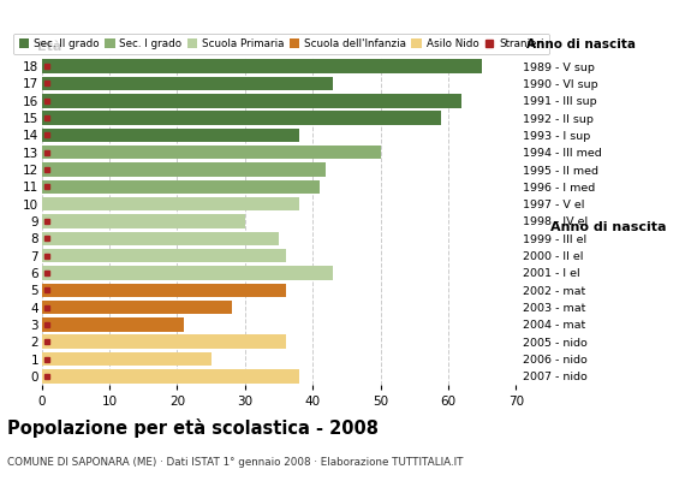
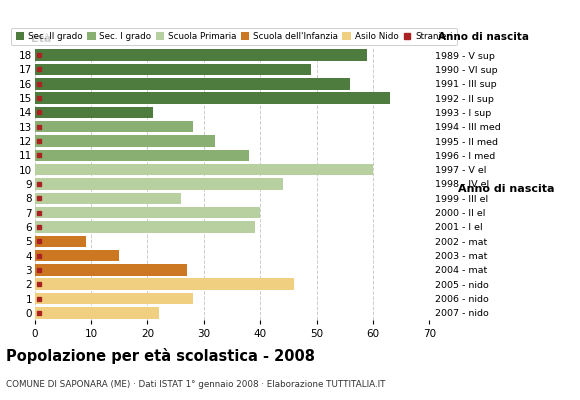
18: 65 -> 59
17: 43 -> 49
16: 62 -> 56
15: 59 -> 63
14: 38 -> 21
13: 50 -> 28
12: 42 -> 32
11: 41 -> 38
10: 38 -> 60
9: 30 -> 44
8: 35 -> 26
7: 36 -> 40
6: 43 -> 39
5: 36 -> 9
4: 28 -> 15
3: 21 -> 27
2: 36 -> 46
1: 25 -> 28
0: 38 -> 22
